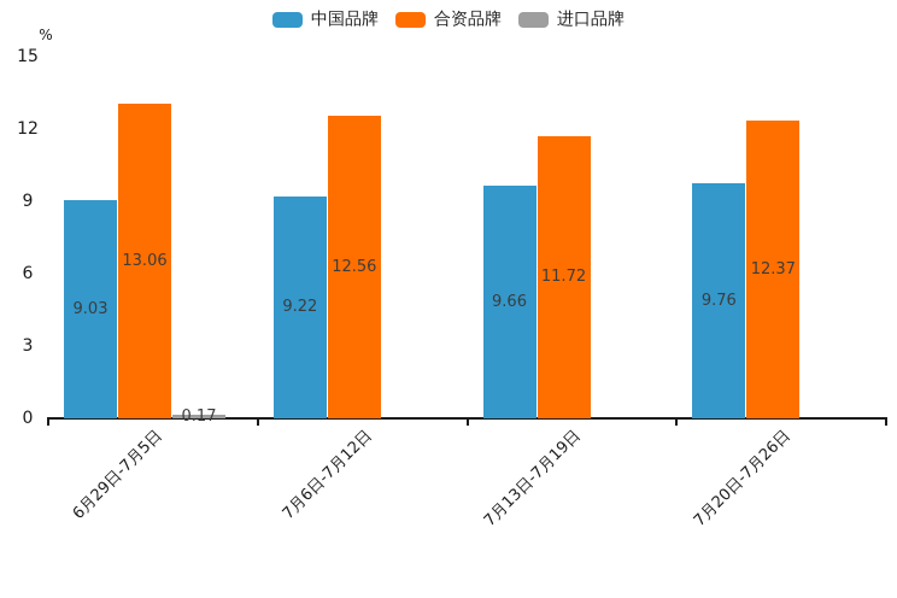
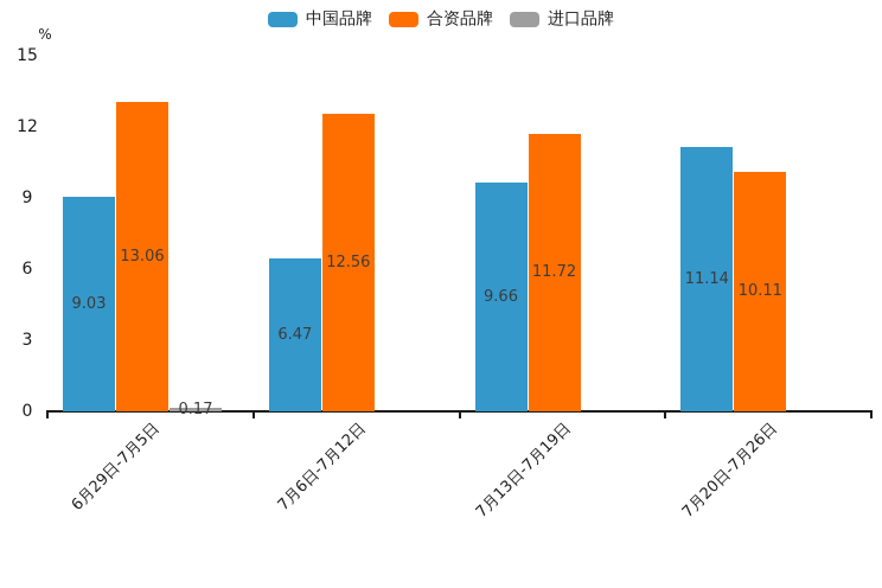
中国品牌/7月6日-7月12日: 9.22 -> 6.47
中国品牌/7月20日-7月26日: 9.76 -> 11.14
合资品牌/7月20日-7月26日: 12.37 -> 10.11
